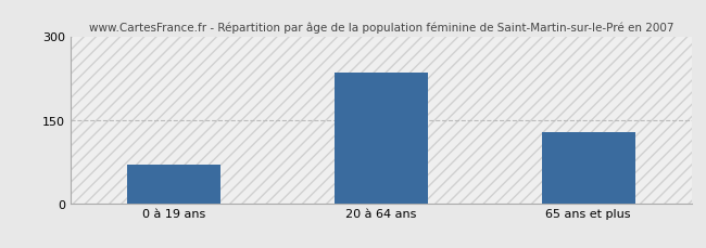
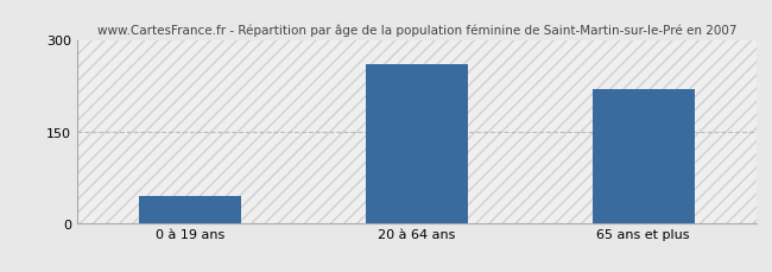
0 à 19 ans: 70 -> 44
20 à 64 ans: 235 -> 260
65 ans et plus: 128 -> 220
